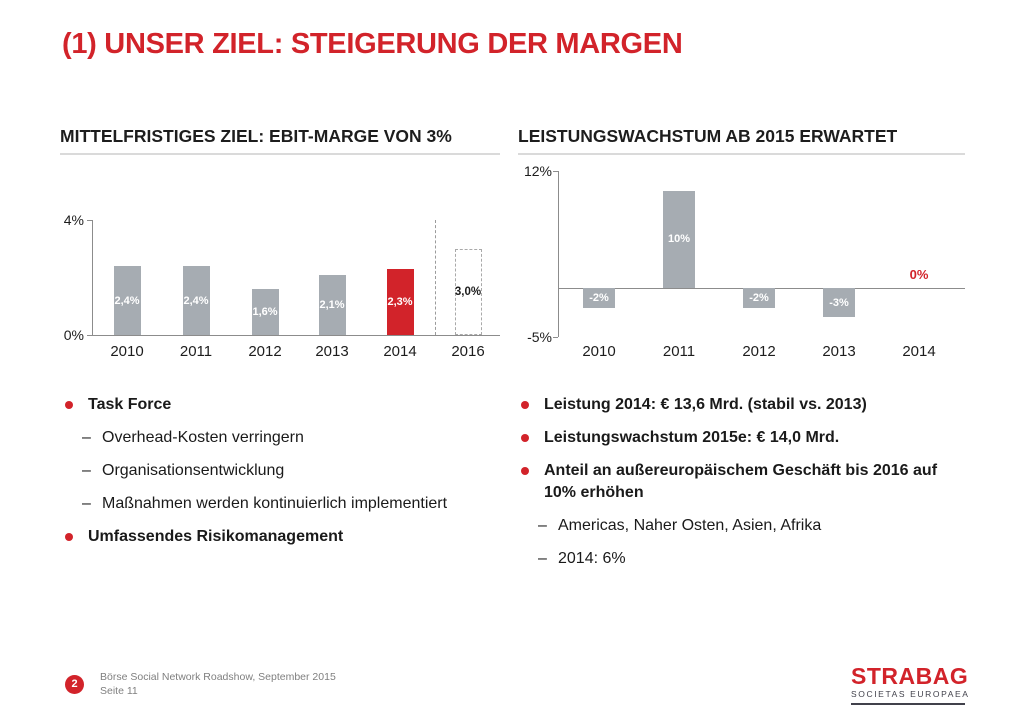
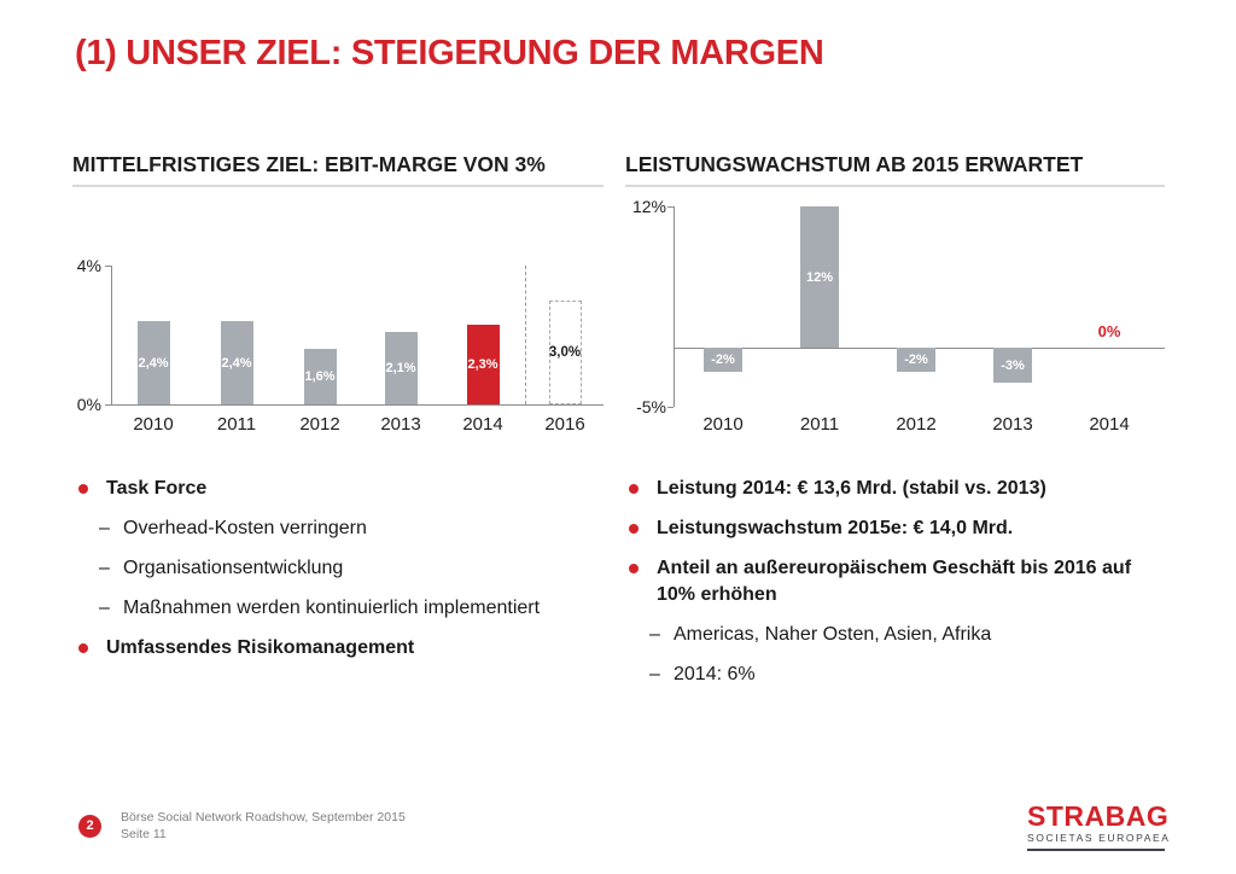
LEISTUNGSWACHSTUM AB 2015 ERWARTET/2011: 10% -> 12%
